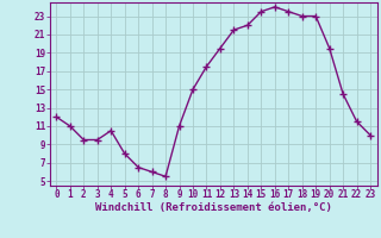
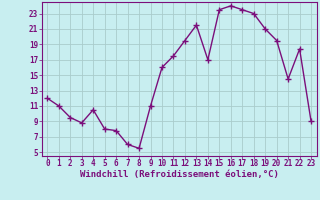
3: 9.5 -> 8.8
6: 6.5 -> 7.8
10: 15.0 -> 16.0
14: 22.0 -> 17.0
19: 23.0 -> 21.0
22: 11.5 -> 18.4
23: 10.0 -> 9.0
